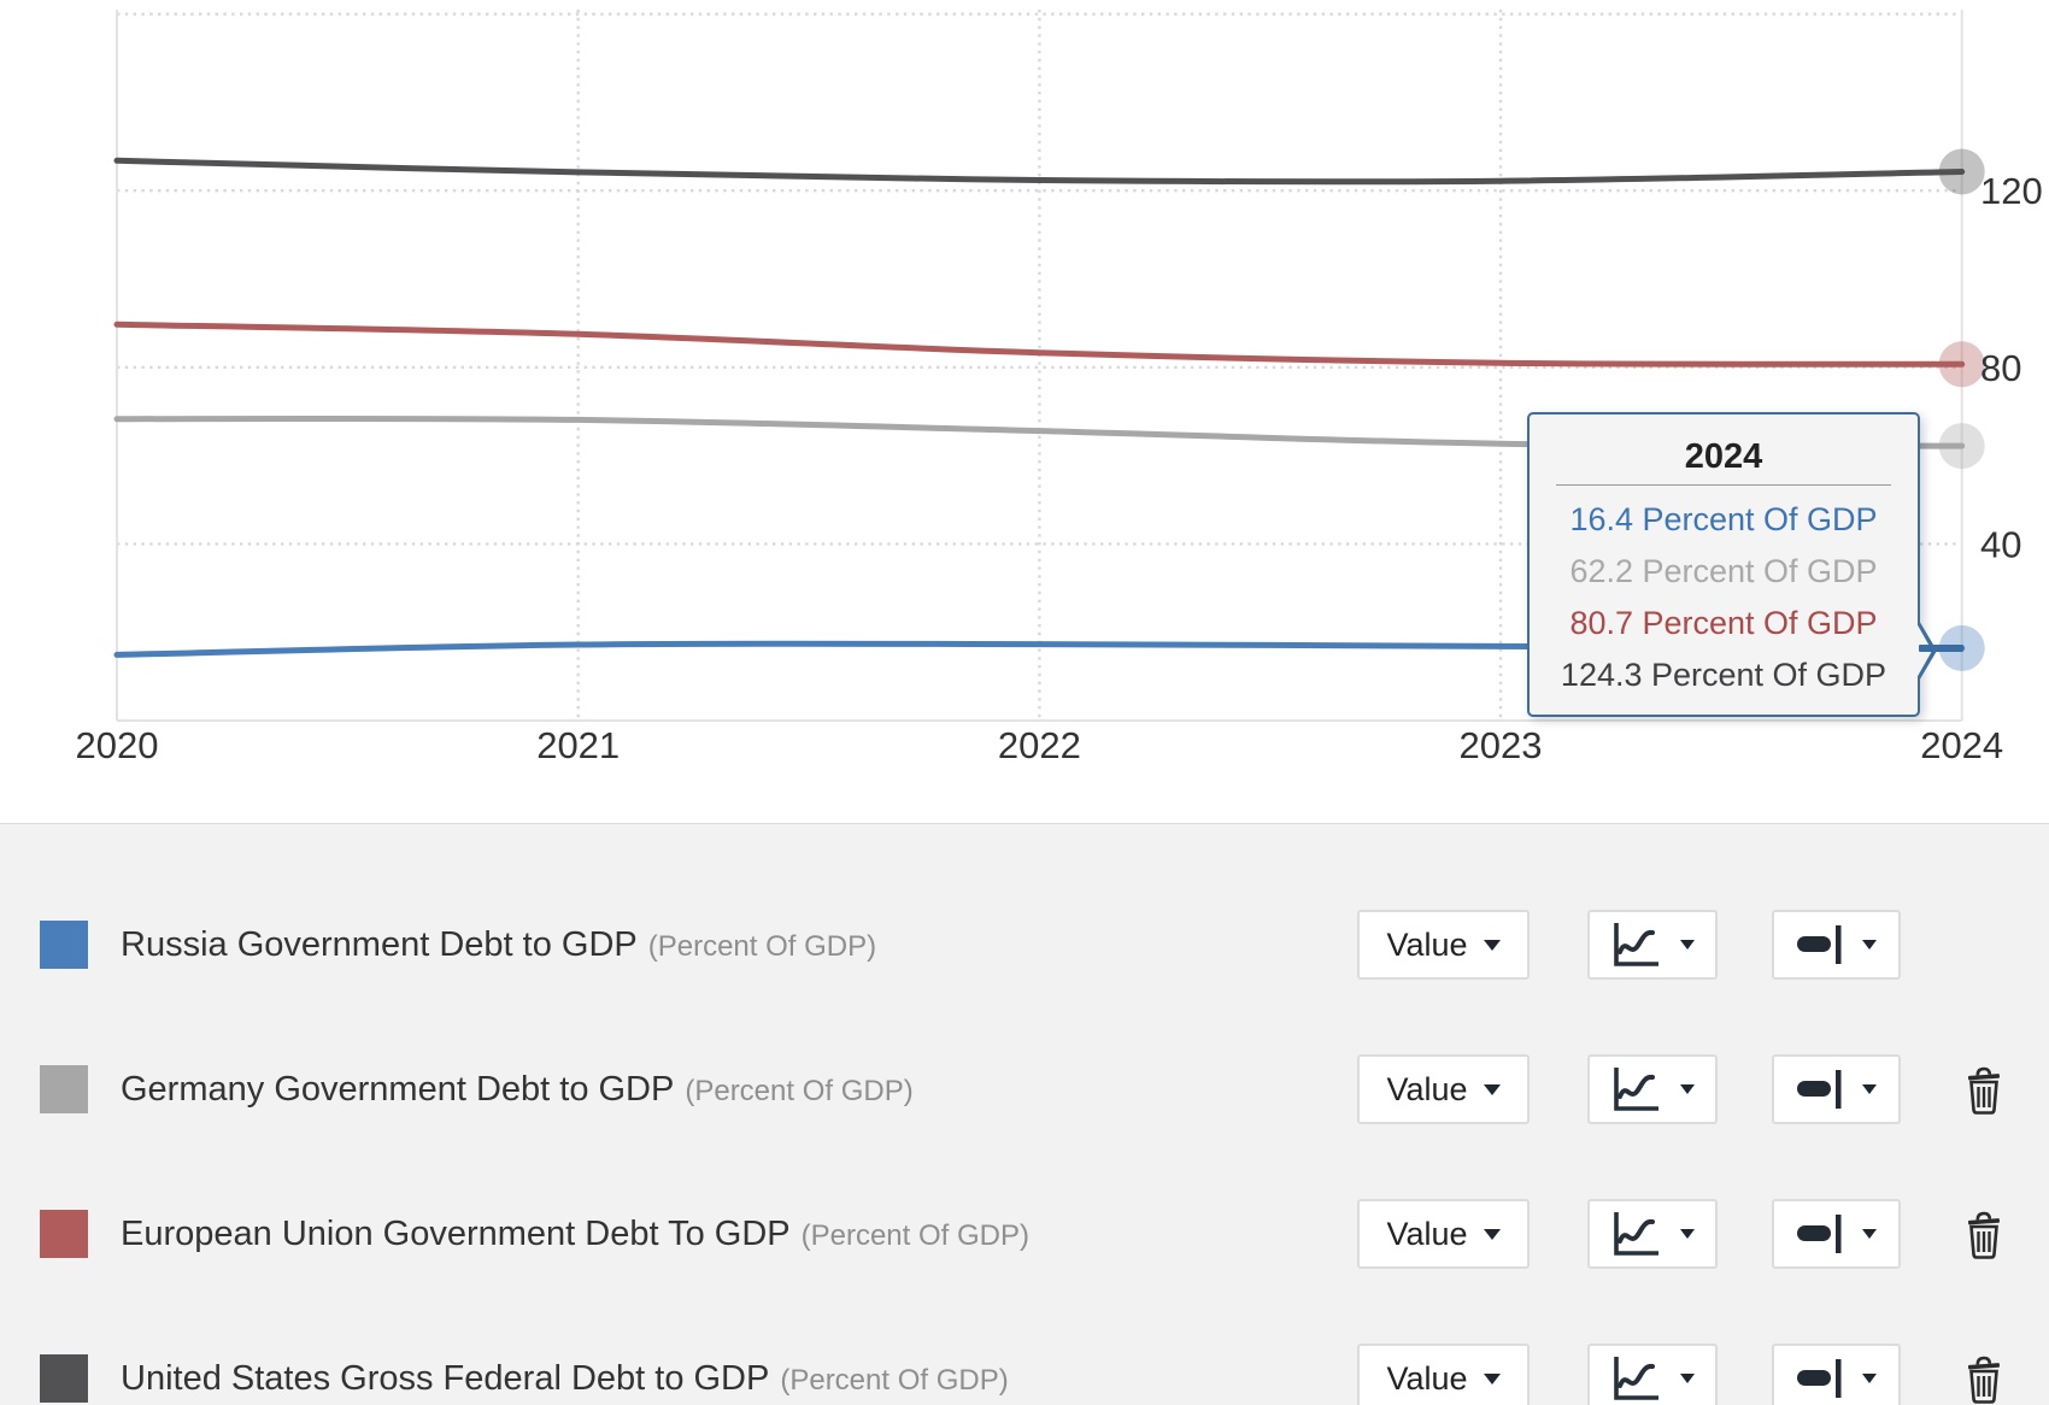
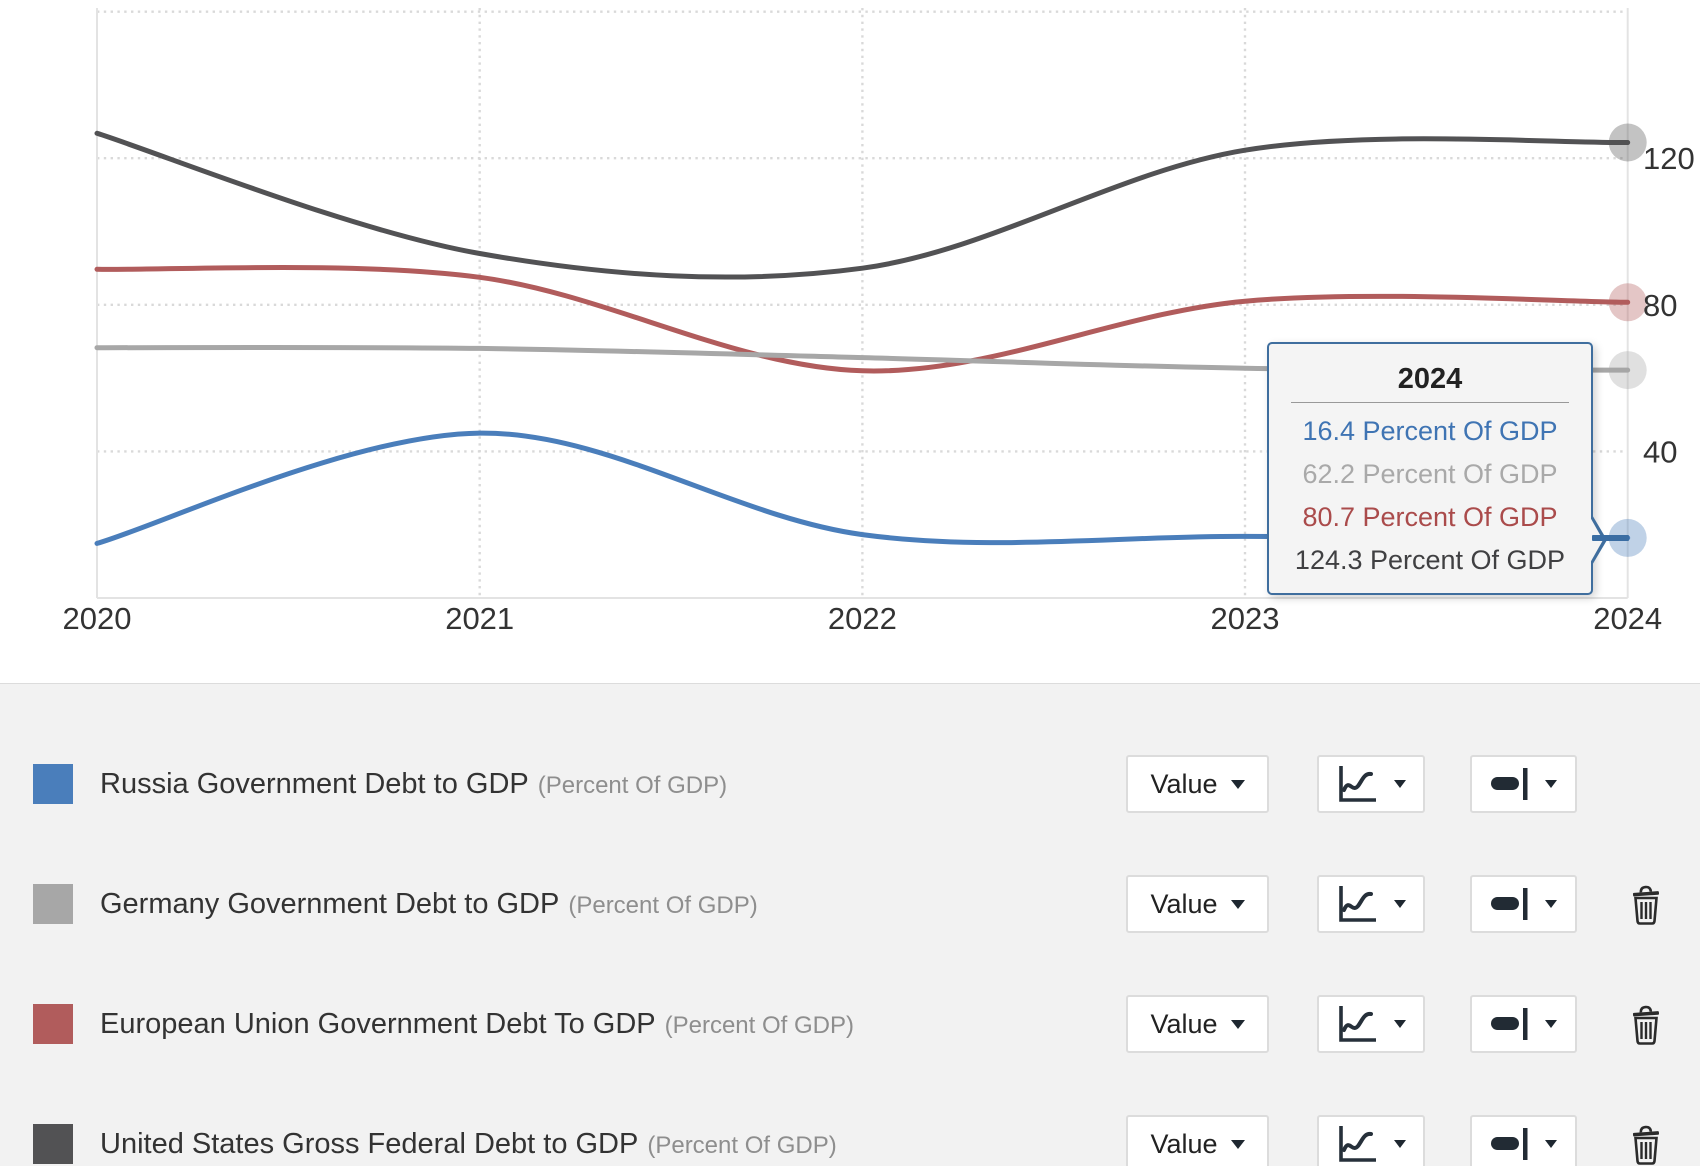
United States Gross Federal Debt to GDP/2021: 124 -> 94
Russia Government Debt to GDP/2021: 17 -> 45
United States Gross Federal Debt to GDP/2022: 122 -> 90
European Union Government Debt To GDP/2022: 83 -> 62
